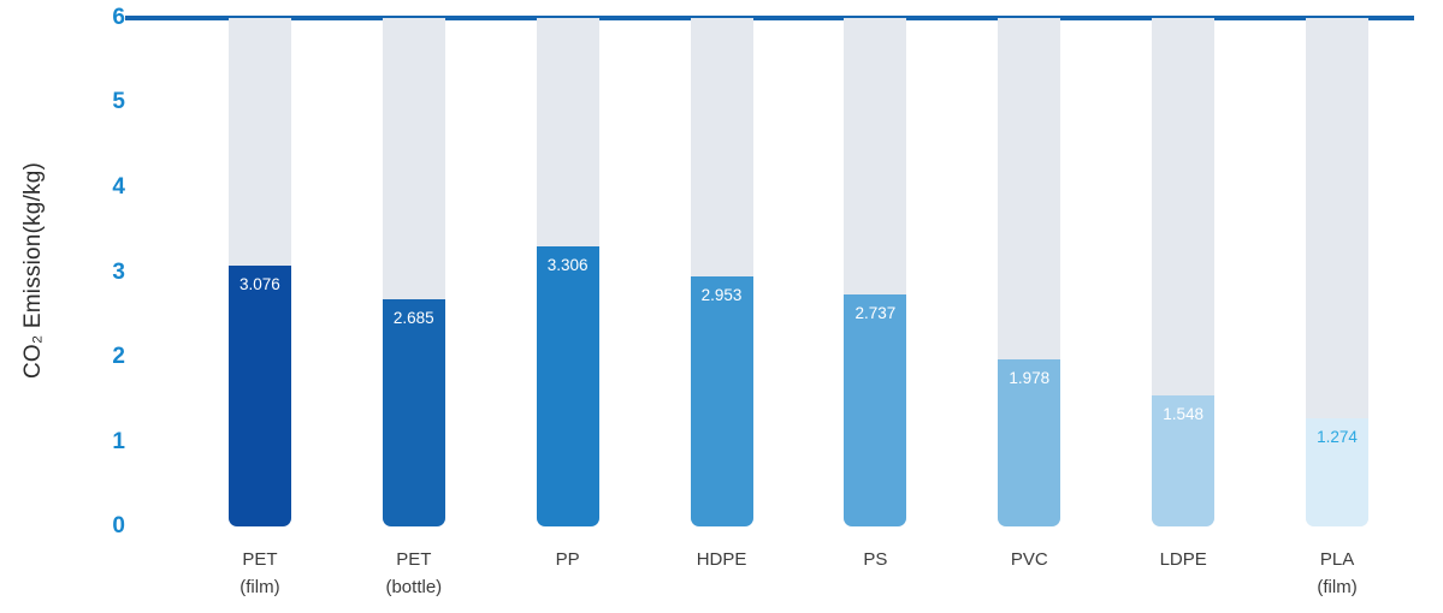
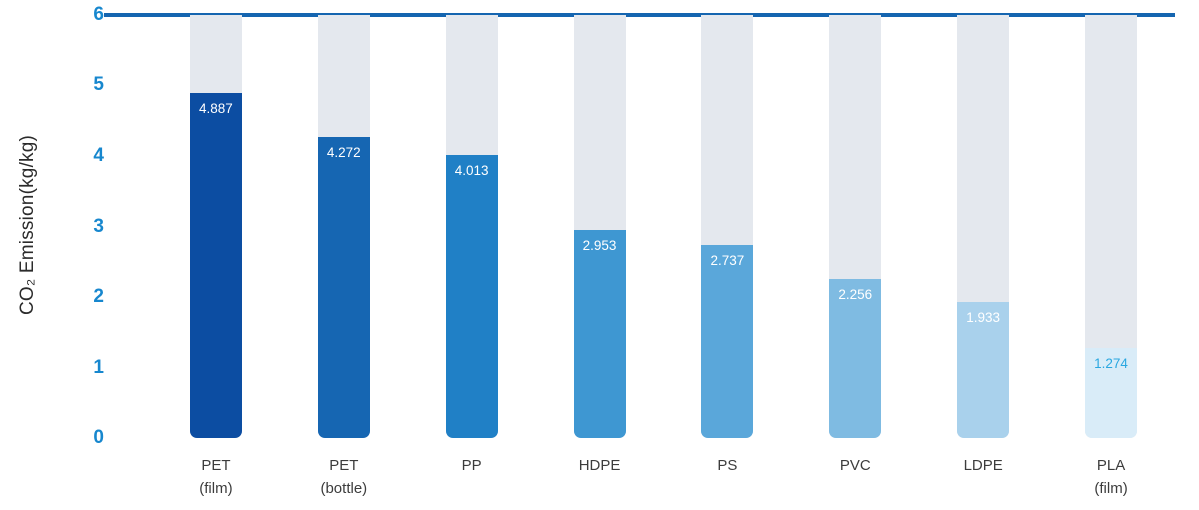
PET (film): 3.076 -> 4.887
PET (bottle): 2.685 -> 4.272
PP: 3.306 -> 4.013
PVC: 1.978 -> 2.256
LDPE: 1.548 -> 1.933
